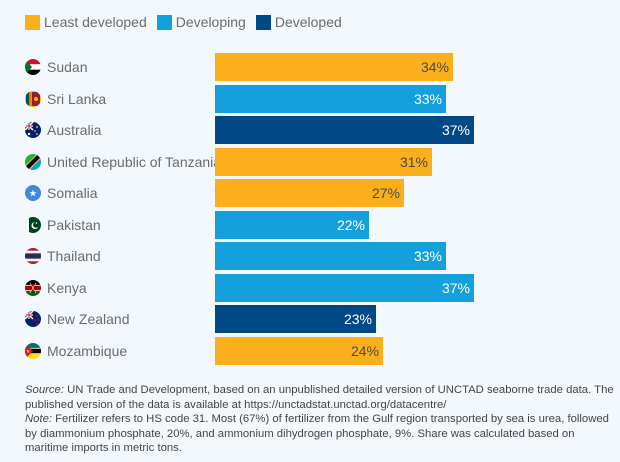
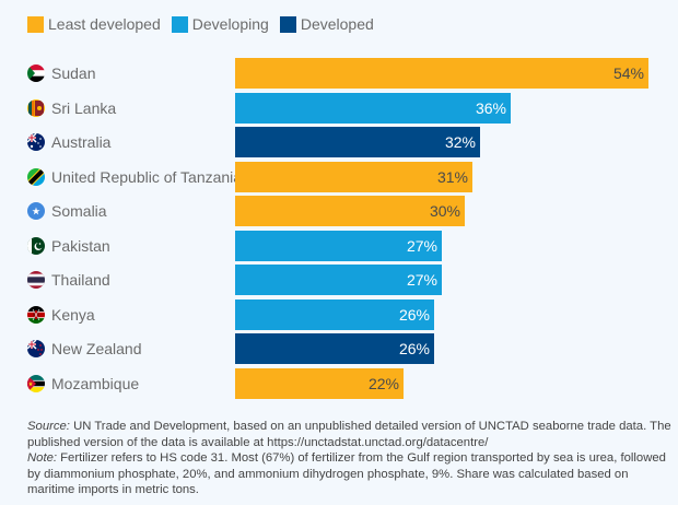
Sudan: 34% -> 54%
Sri Lanka: 33% -> 36%
Australia: 37% -> 32%
Somalia: 27% -> 30%
Pakistan: 22% -> 27%
Thailand: 33% -> 27%
Kenya: 37% -> 26%
New Zealand: 23% -> 26%
Mozambique: 24% -> 22%
